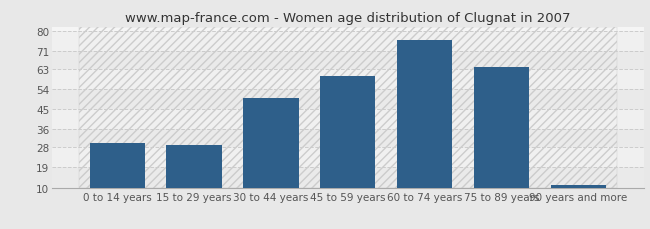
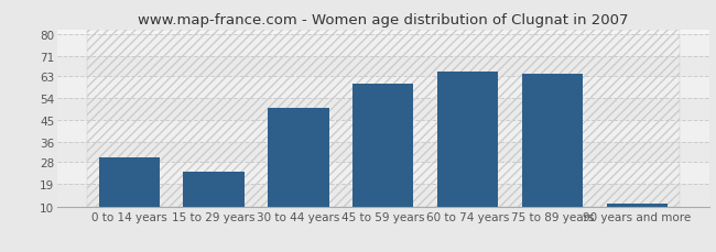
15 to 29 years: 29 -> 24
60 to 74 years: 76 -> 65
